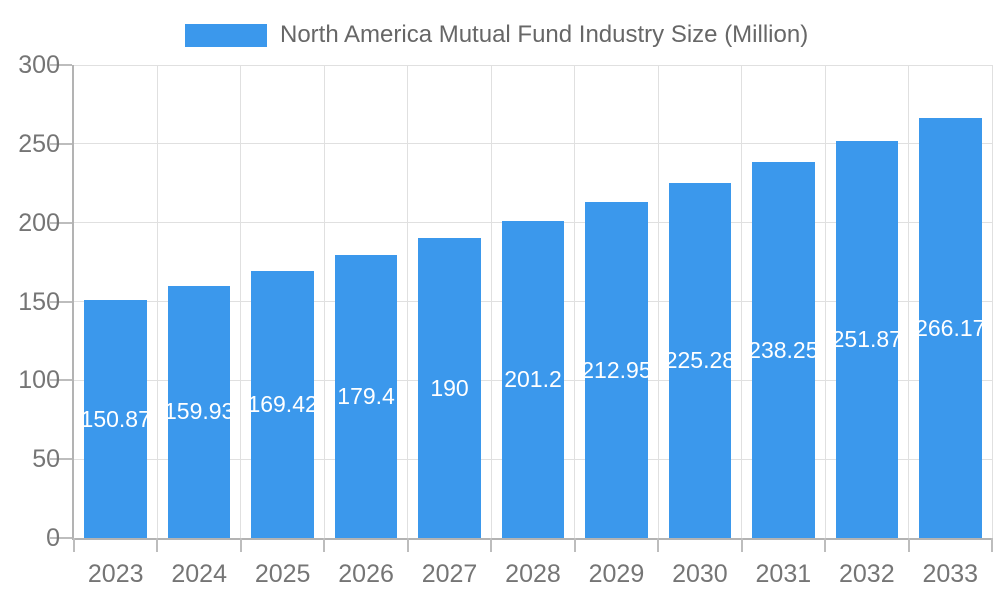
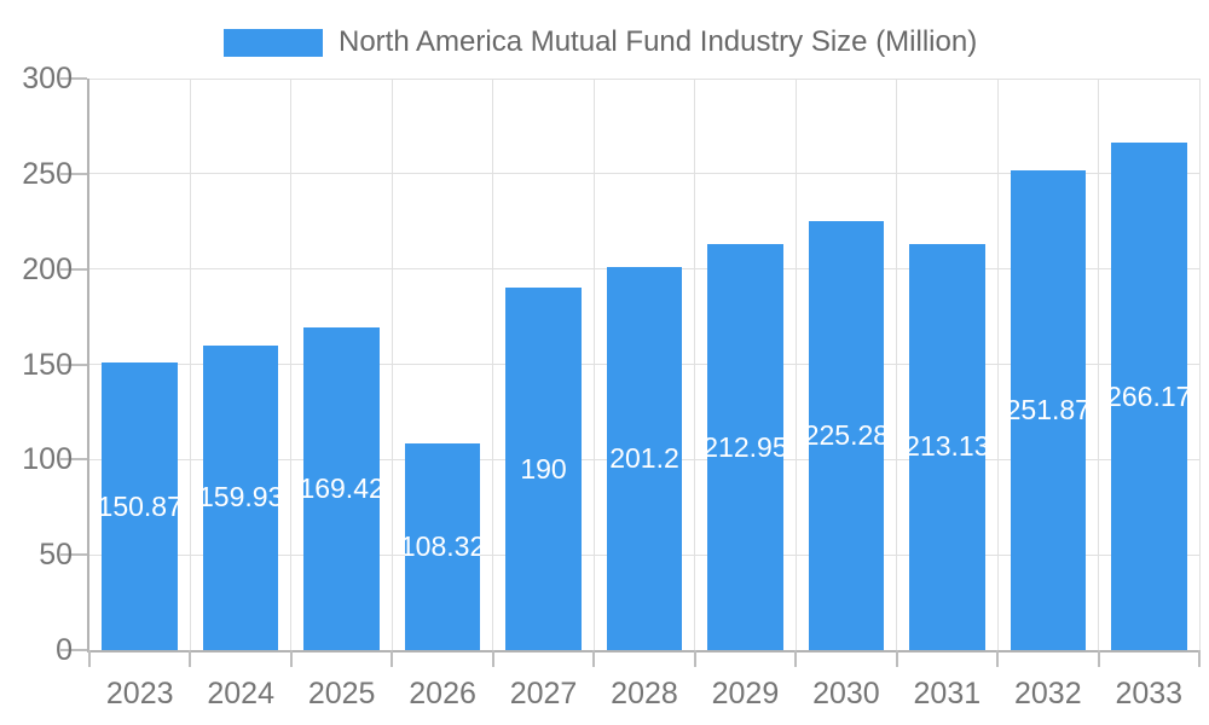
2026: 179.4 -> 108.32
2031: 238.25 -> 213.13
